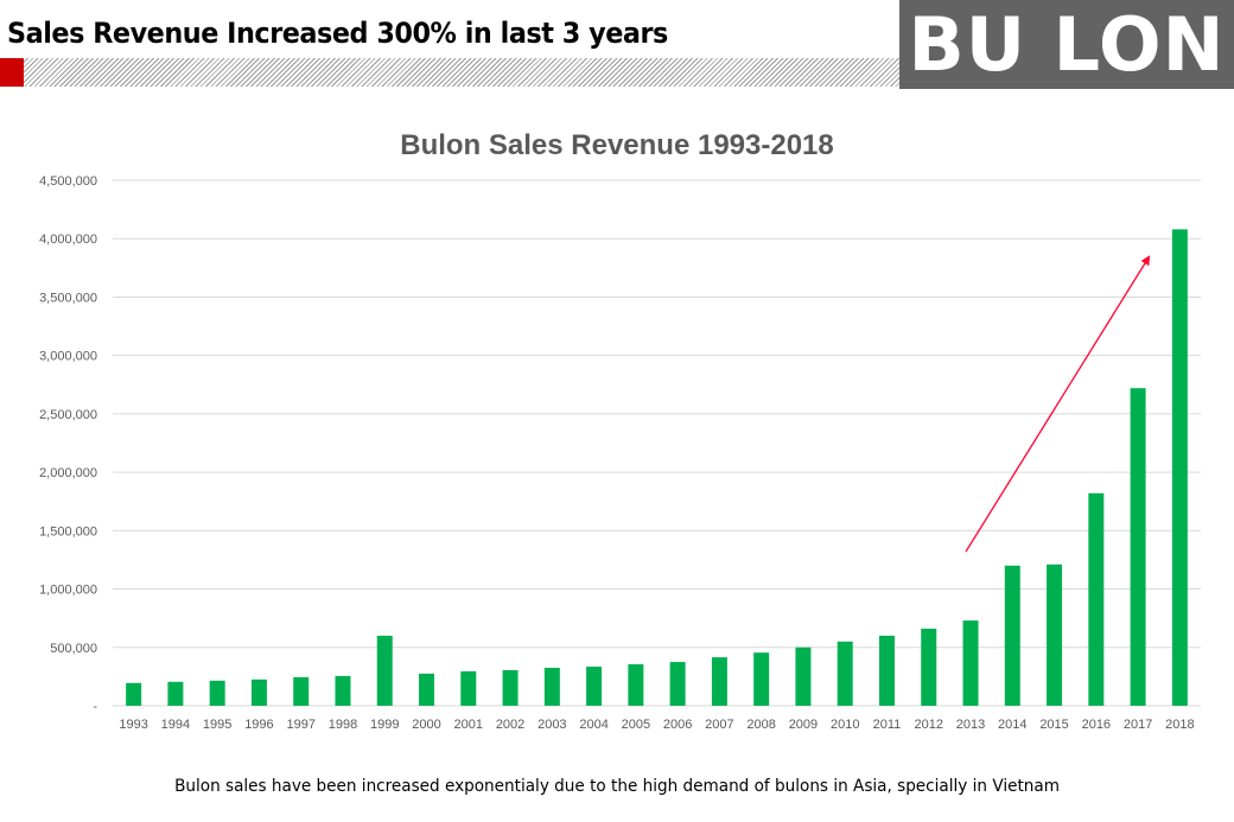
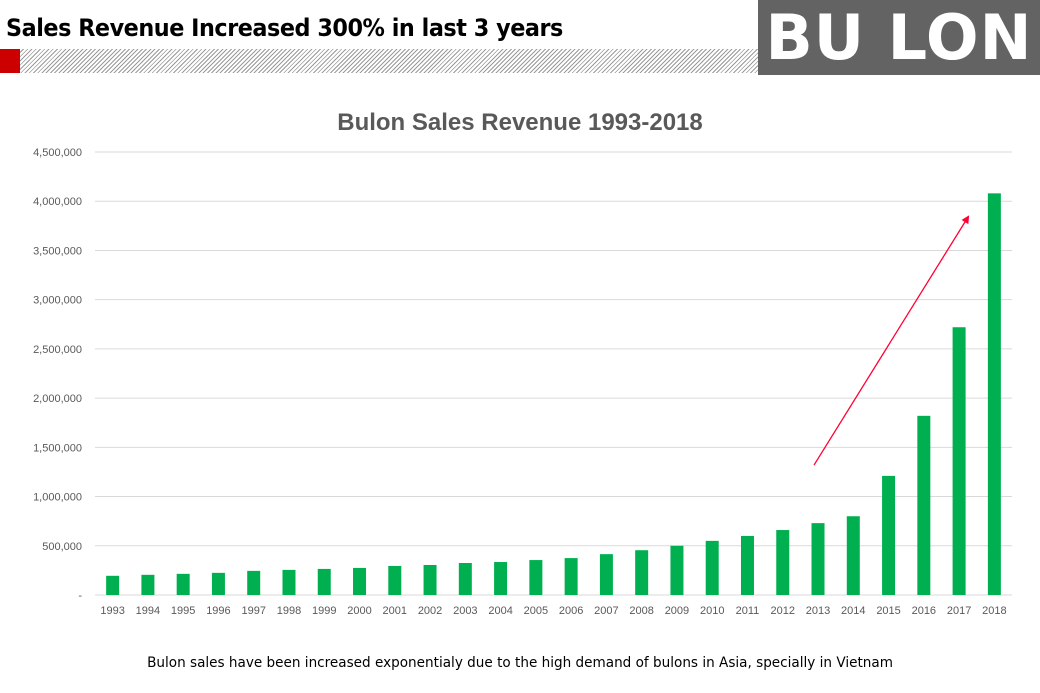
1999: 600000 -> 300000
2014: 1200000 -> 800000
